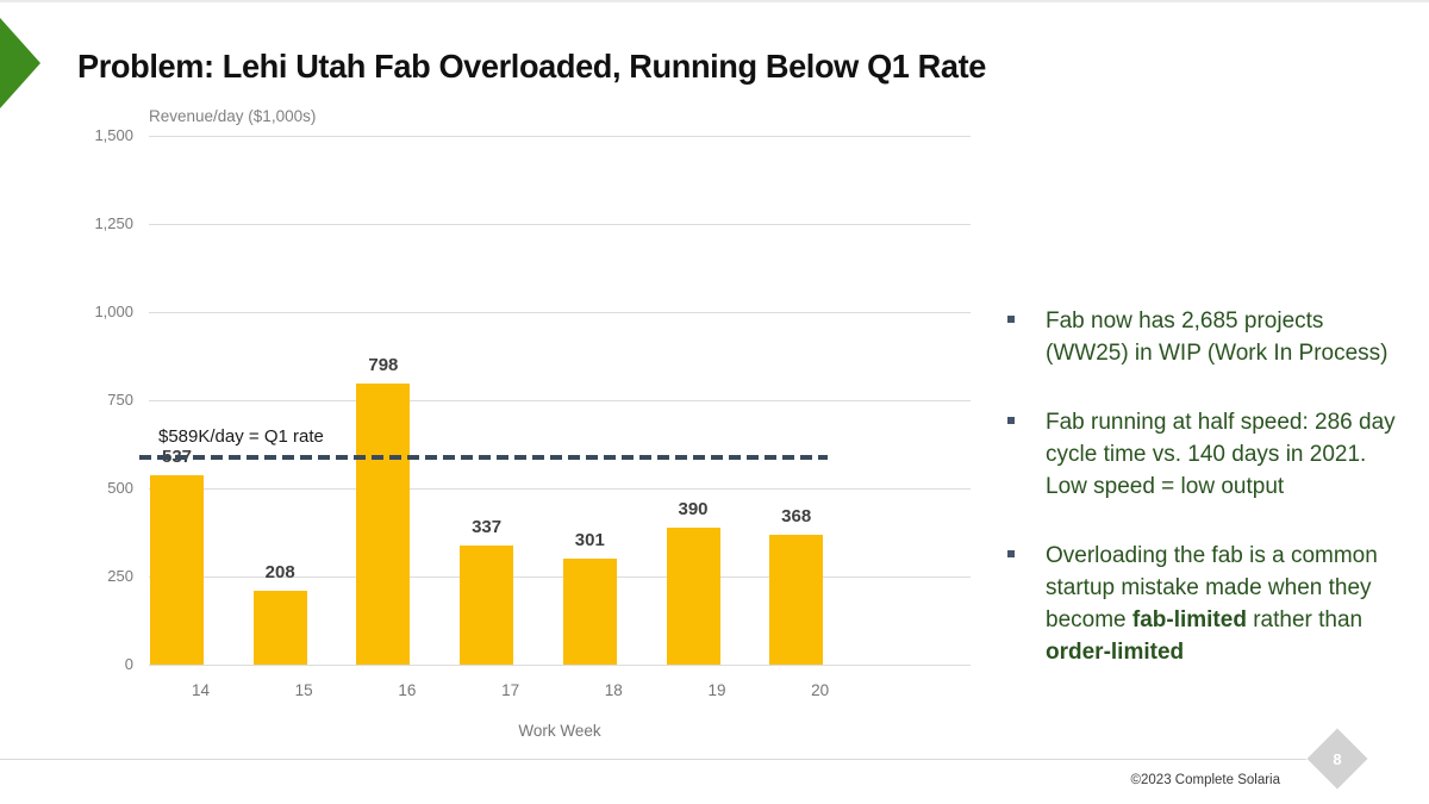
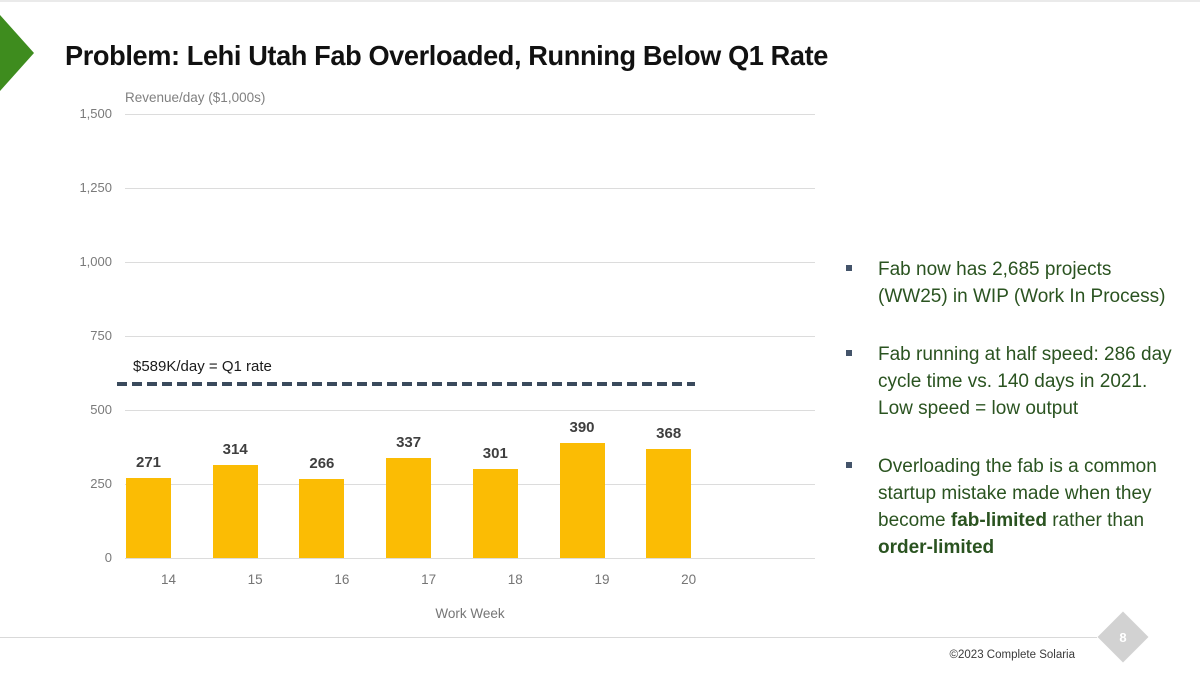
14: 537 -> 271
15: 208 -> 314
16: 798 -> 266
